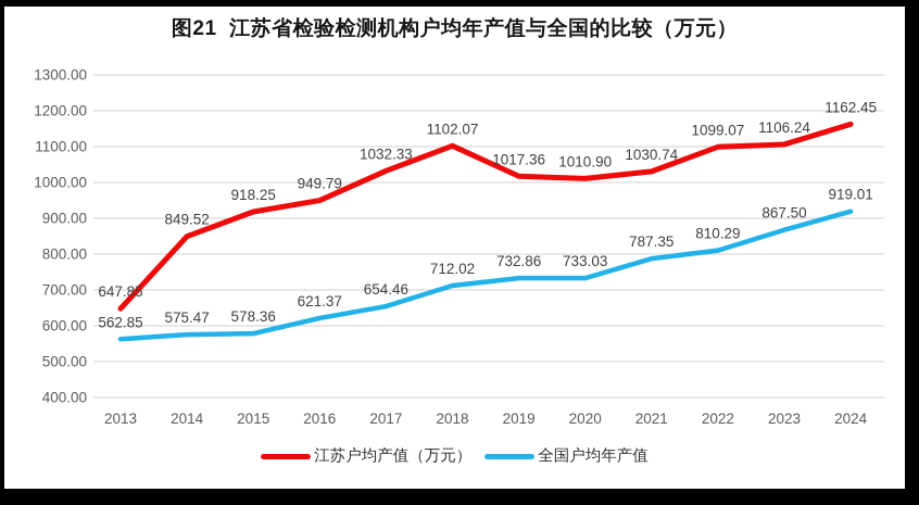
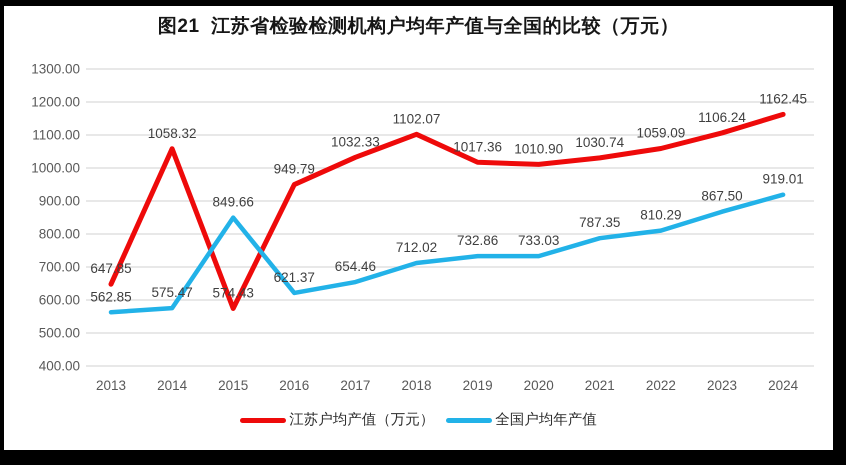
江苏户均产值（万元）/2014: 849.52 -> 1058.32
江苏户均产值（万元）/2015: 918.25 -> 574.43
全国户均年产值/2015: 578.36 -> 849.66
江苏户均产值（万元）/2022: 1099.07 -> 1059.09
